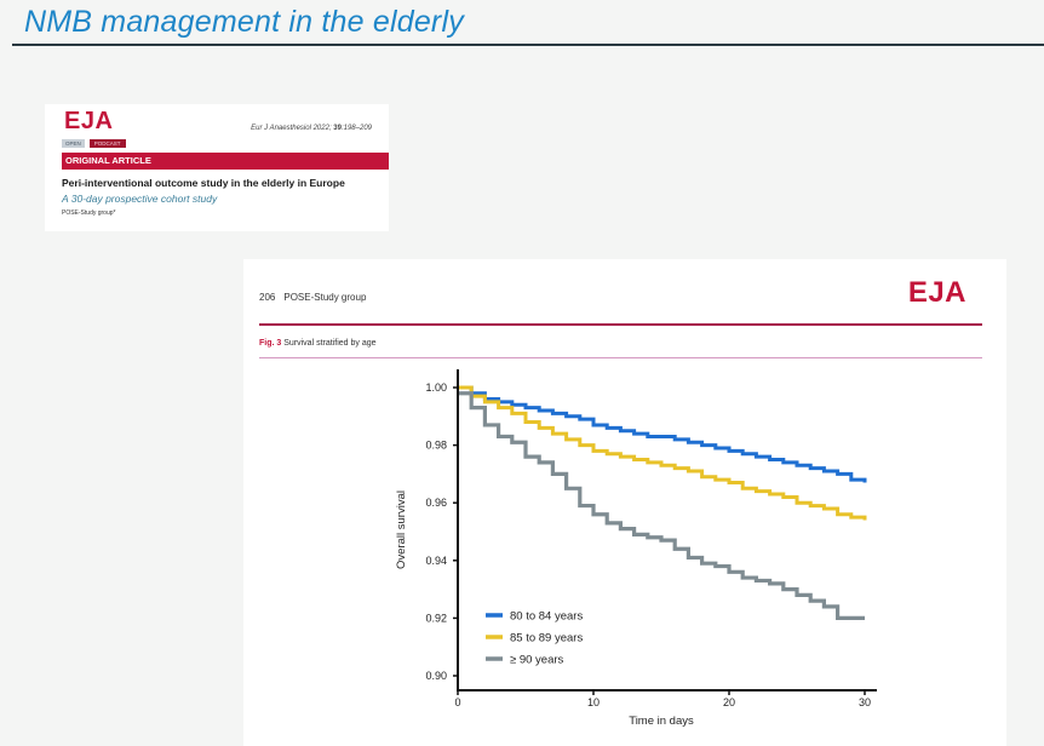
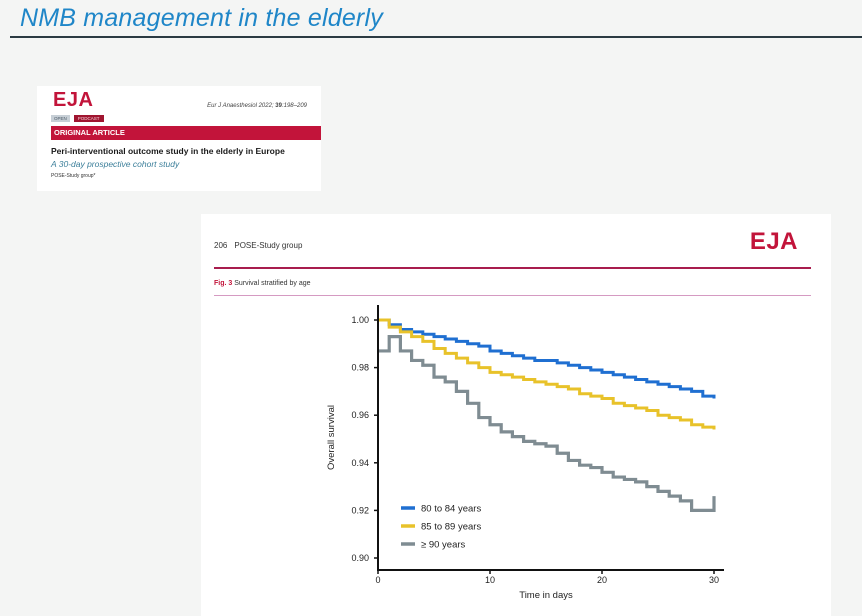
≥ 90 years/0: 0.998 -> 0.987
≥ 90 years/30: 0.920 -> 0.926
